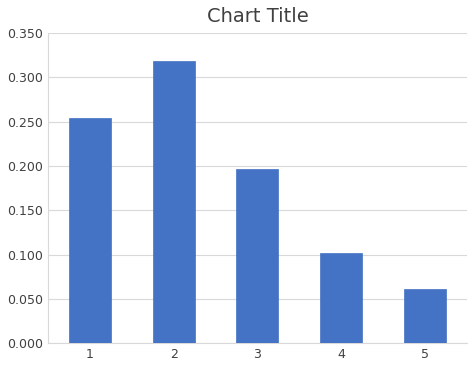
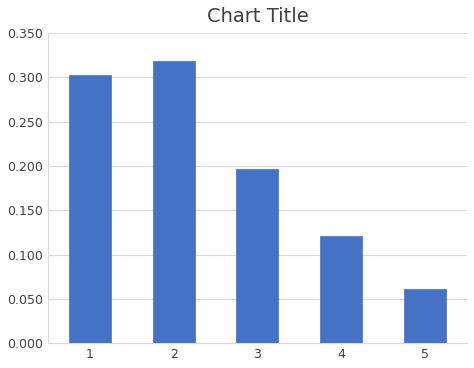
1: 0.254 -> 0.303
4: 0.102 -> 0.121
